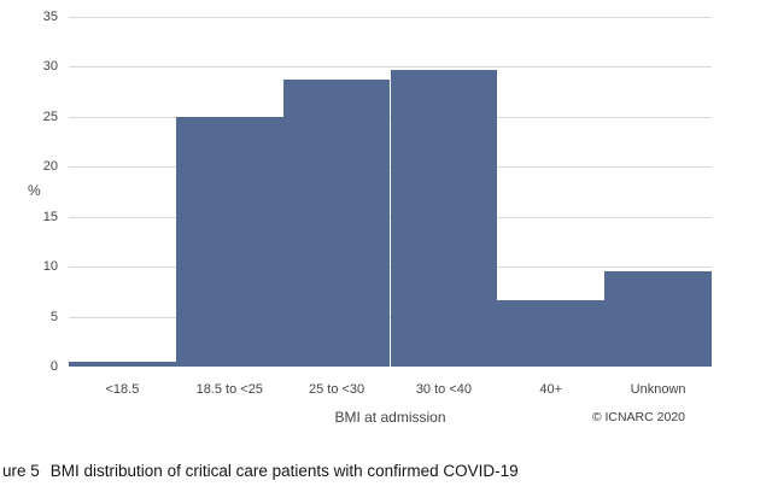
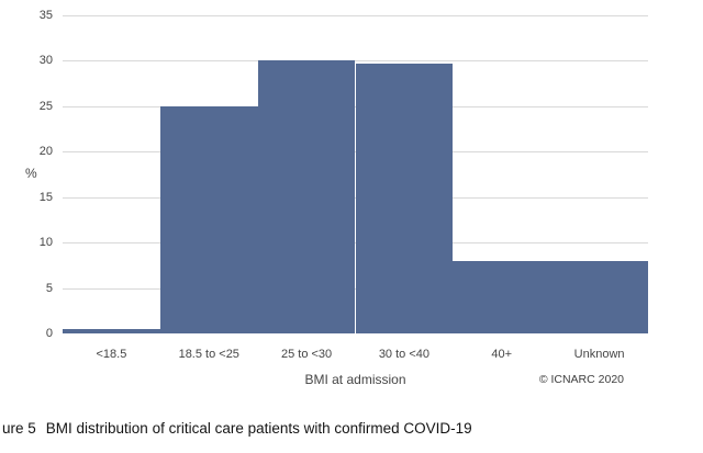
25 to <30: 29 -> 30
40+: 7 -> 8
Unknown: 10 -> 8
